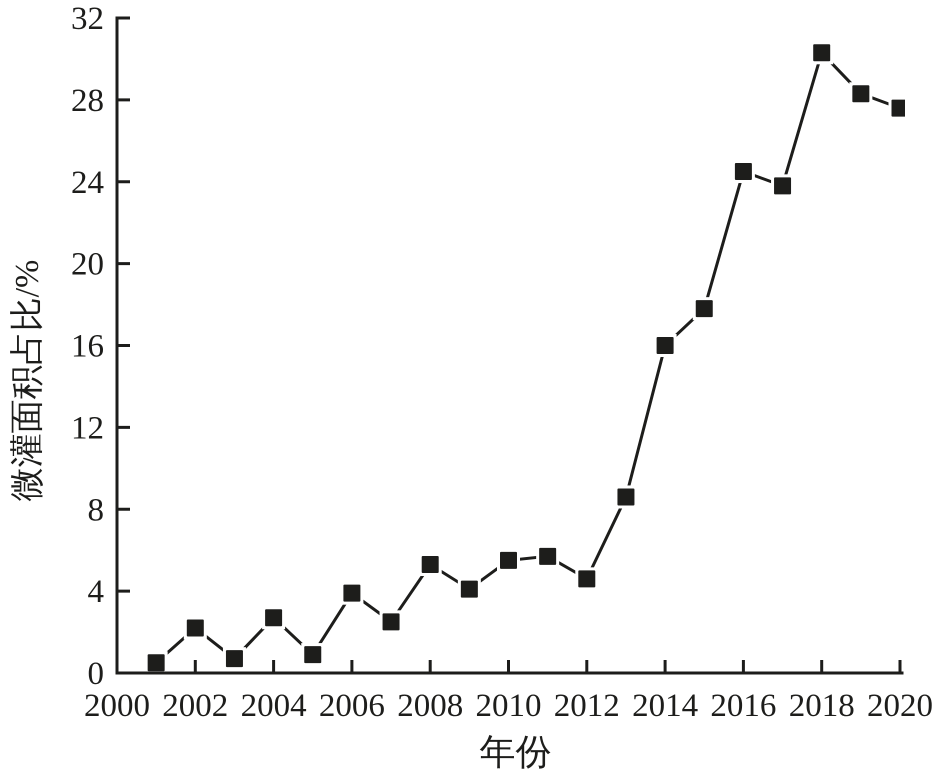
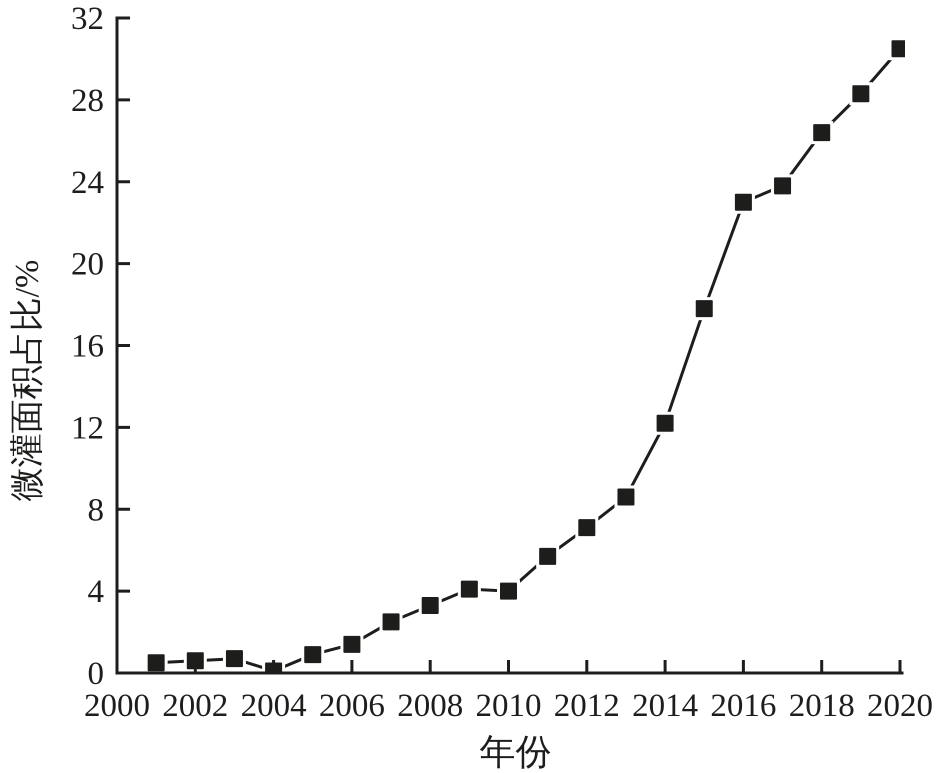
2002: 2.2 -> 0.6
2004: 2.7 -> 0.1
2006: 3.9 -> 1.4
2008: 5.3 -> 3.3
2010: 5.5 -> 4.0
2012: 4.6 -> 7.1
2014: 16.0 -> 12.2
2016: 24.5 -> 23.0
2018: 30.3 -> 26.4
2020: 27.6 -> 30.5
